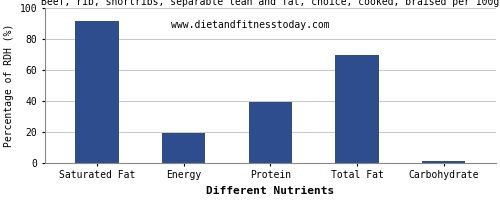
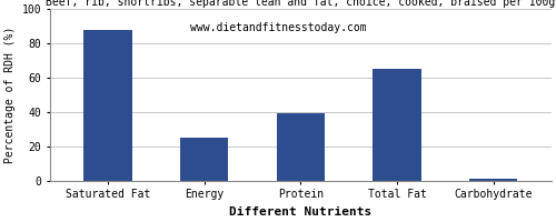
Saturated Fat: 92 -> 88
Energy: 19 -> 25
Total Fat: 70 -> 65
